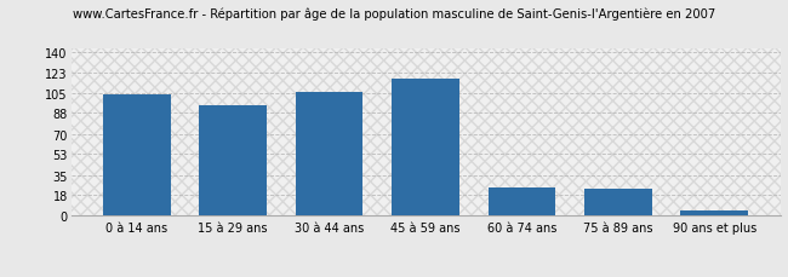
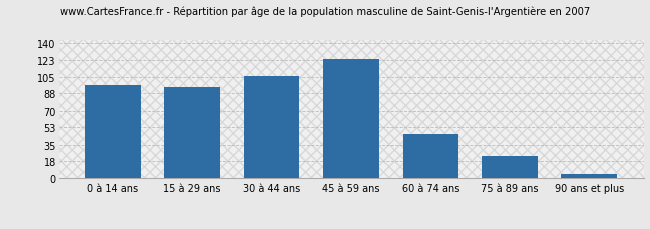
0 à 14 ans: 104 -> 97
45 à 59 ans: 118 -> 124
60 à 74 ans: 24 -> 46
